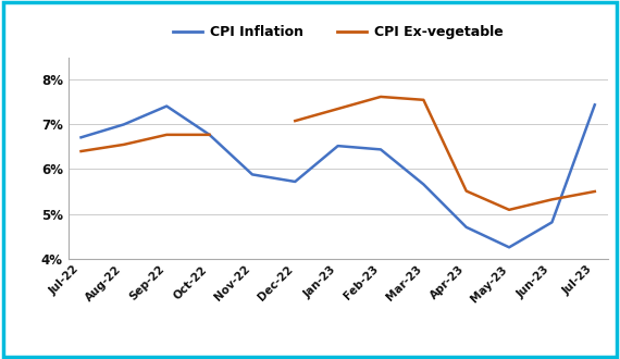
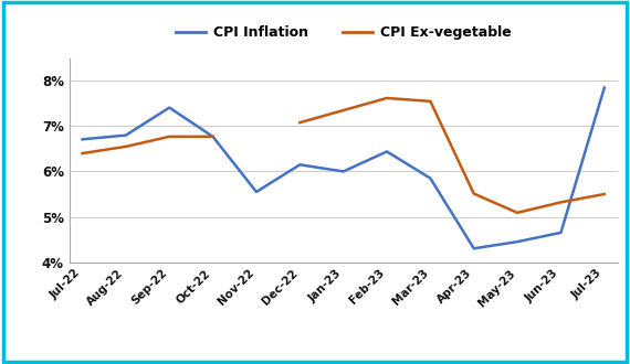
CPI Inflation/Aug-22: 7.00% -> 6.80%
CPI Inflation/Nov-22: 5.88% -> 5.55%
CPI Inflation/Dec-22: 5.72% -> 6.15%
CPI Inflation/Jan-23: 6.52% -> 6.00%
CPI Inflation/Mar-23: 5.66% -> 5.85%
CPI Inflation/Apr-23: 4.70% -> 4.30%
CPI Inflation/May-23: 4.25% -> 4.45%
CPI Inflation/Jun-23: 4.81% -> 4.65%
CPI Inflation/Jul-23: 7.44% -> 7.85%
